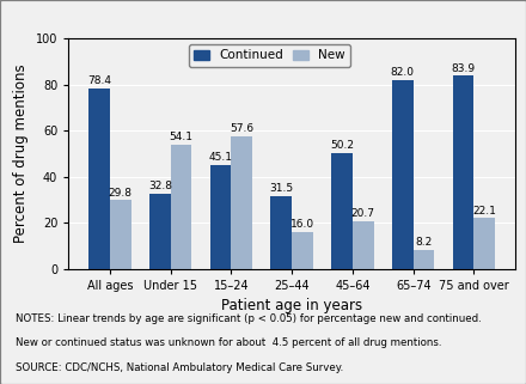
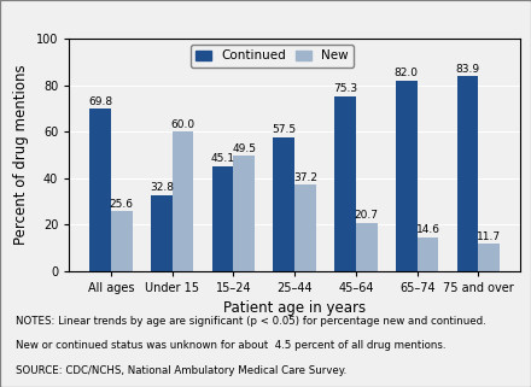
Continued/All ages: 78.4 -> 69.8
New/All ages: 29.8 -> 25.6
New/Under 15: 54.1 -> 60.0
New/15–24: 57.6 -> 49.5
Continued/25–44: 31.5 -> 57.5
New/25–44: 16.0 -> 37.2
Continued/45–64: 50.2 -> 75.3
New/65–74: 8.2 -> 14.6
New/75 and over: 22.1 -> 11.7
